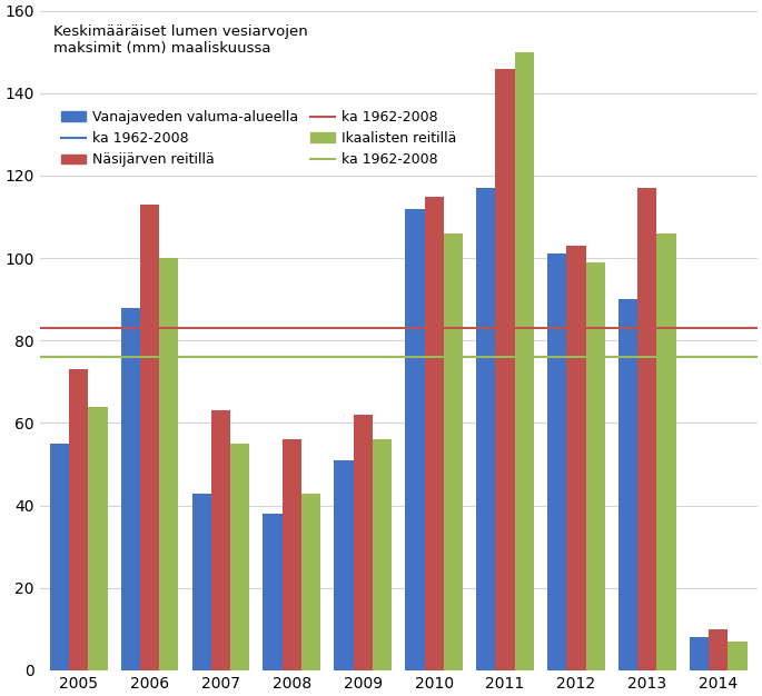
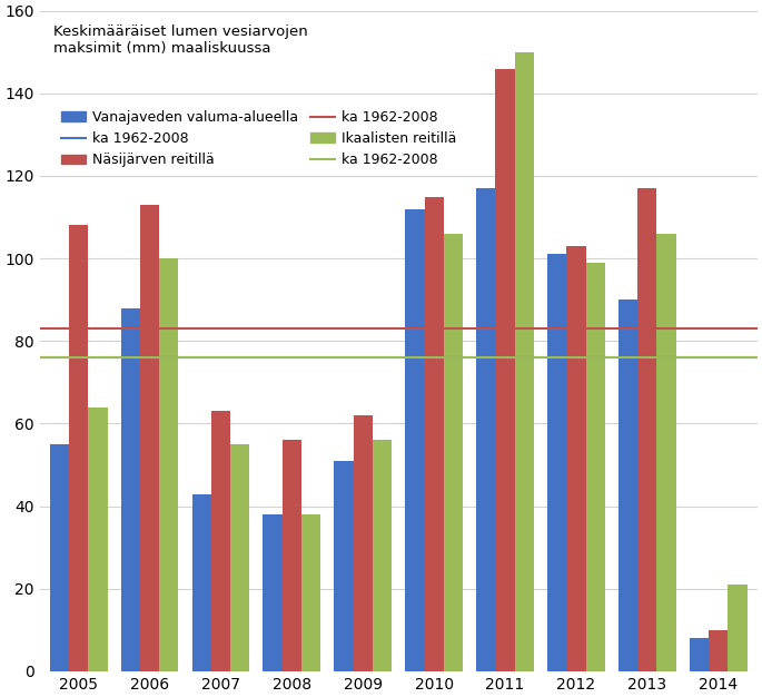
Näsijärven reitillä/2005: 73 -> 108
Ikaalisten reitillä/2008: 43 -> 38
Ikaalisten reitillä/2014: 7 -> 21
